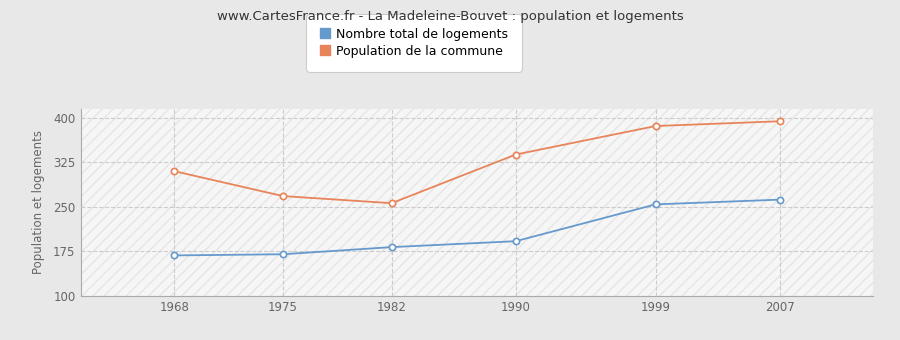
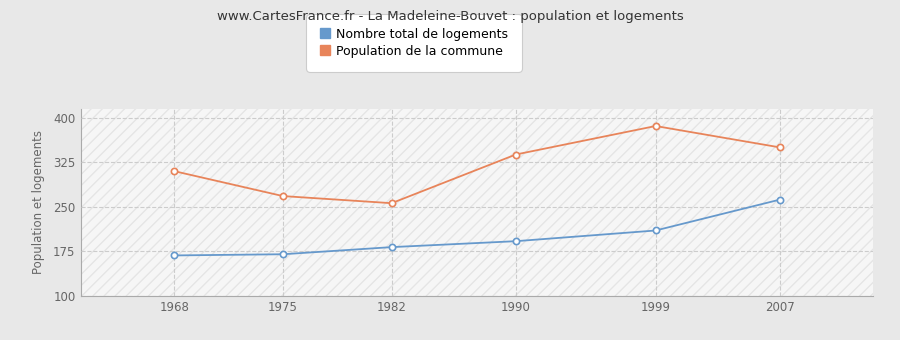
Nombre total de logements/1999: 254 -> 210
Population de la commune/2007: 394 -> 350
